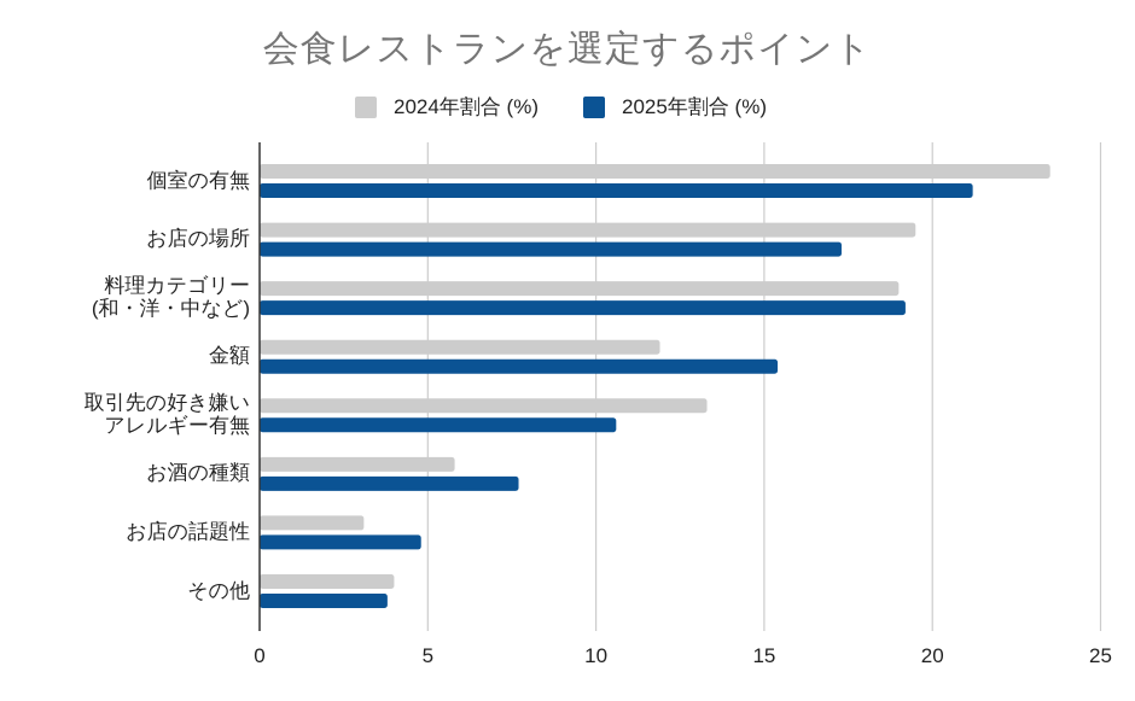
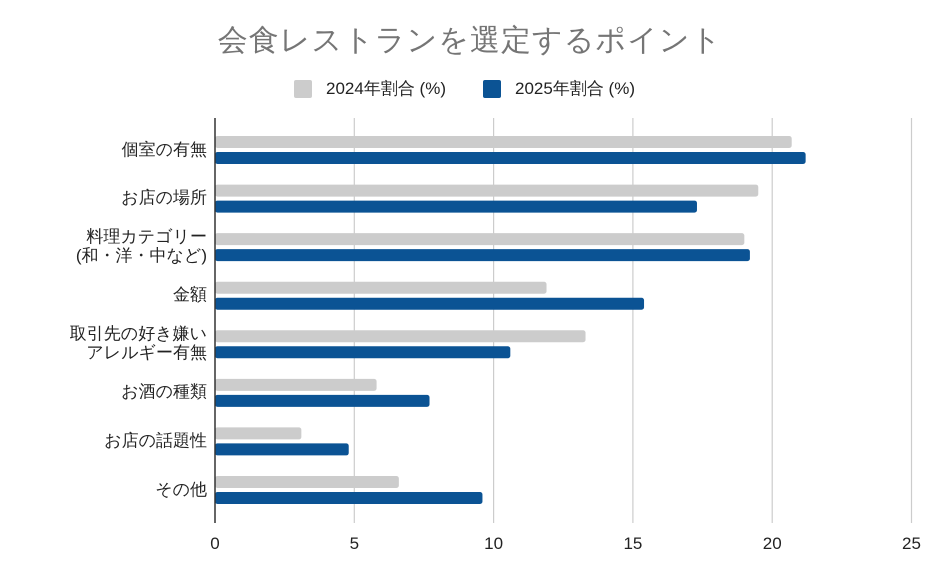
2024年割合 (%)/個室の有無: 23.5 -> 20.7
2024年割合 (%)/その他: 4.0 -> 6.6
2025年割合 (%)/その他: 3.8 -> 9.6
